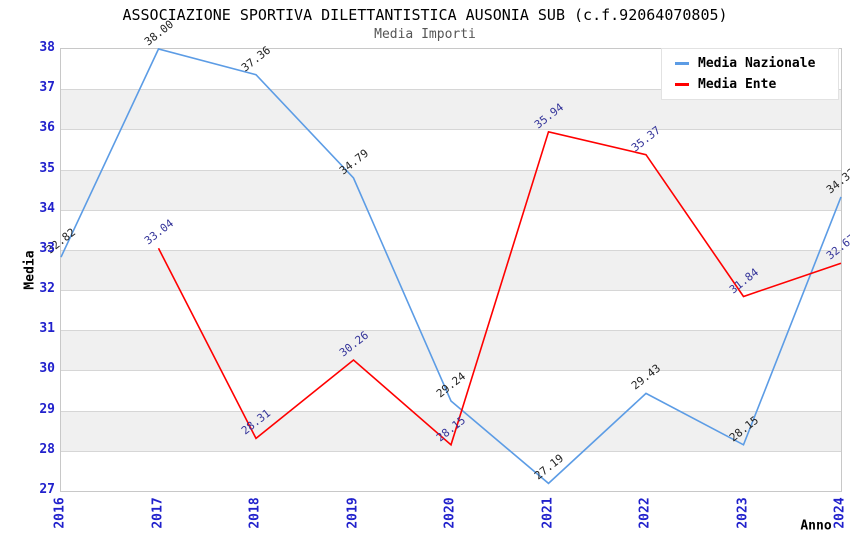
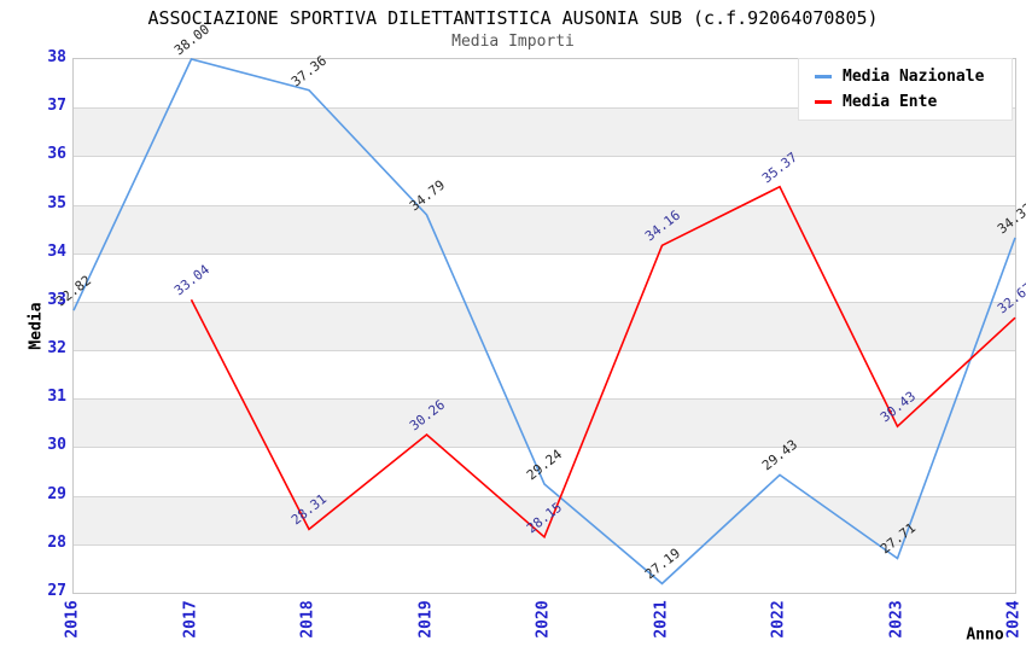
Media Ente/2021: 35.94 -> 34.16
Media Nazionale/2023: 28.15 -> 27.71
Media Ente/2023: 31.84 -> 30.43
